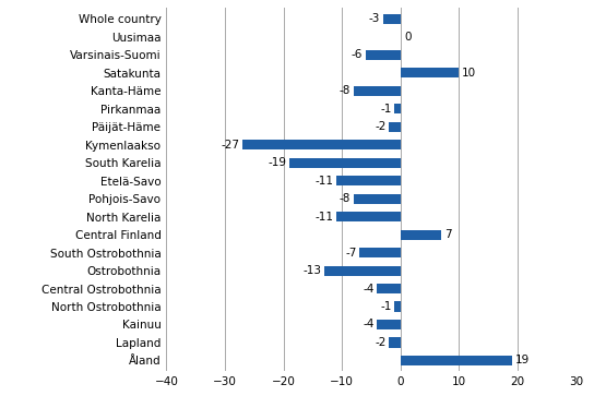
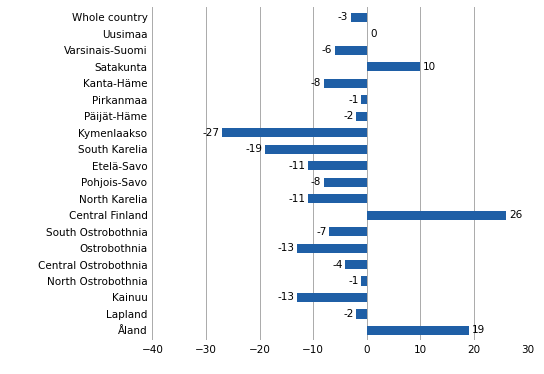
Central Finland: 7 -> 26
Kainuu: -4 -> -13
